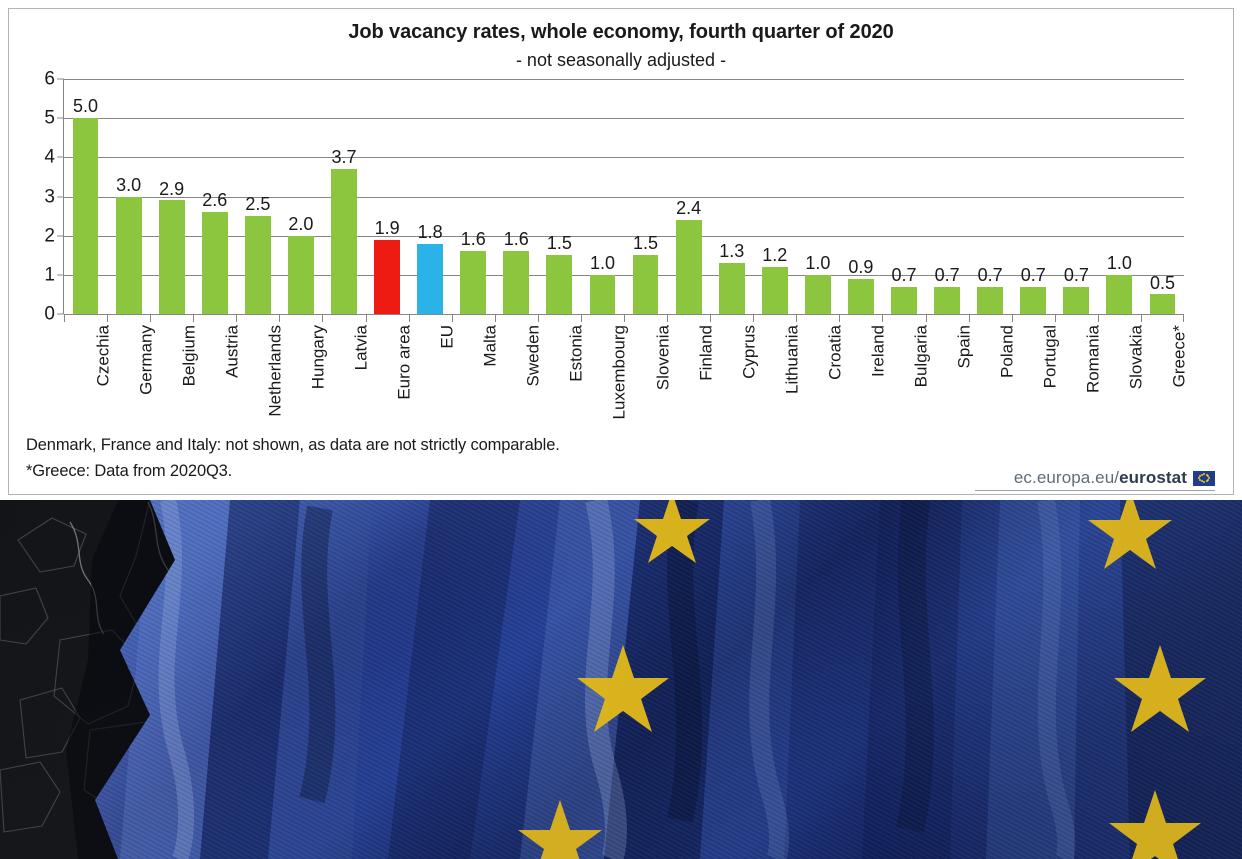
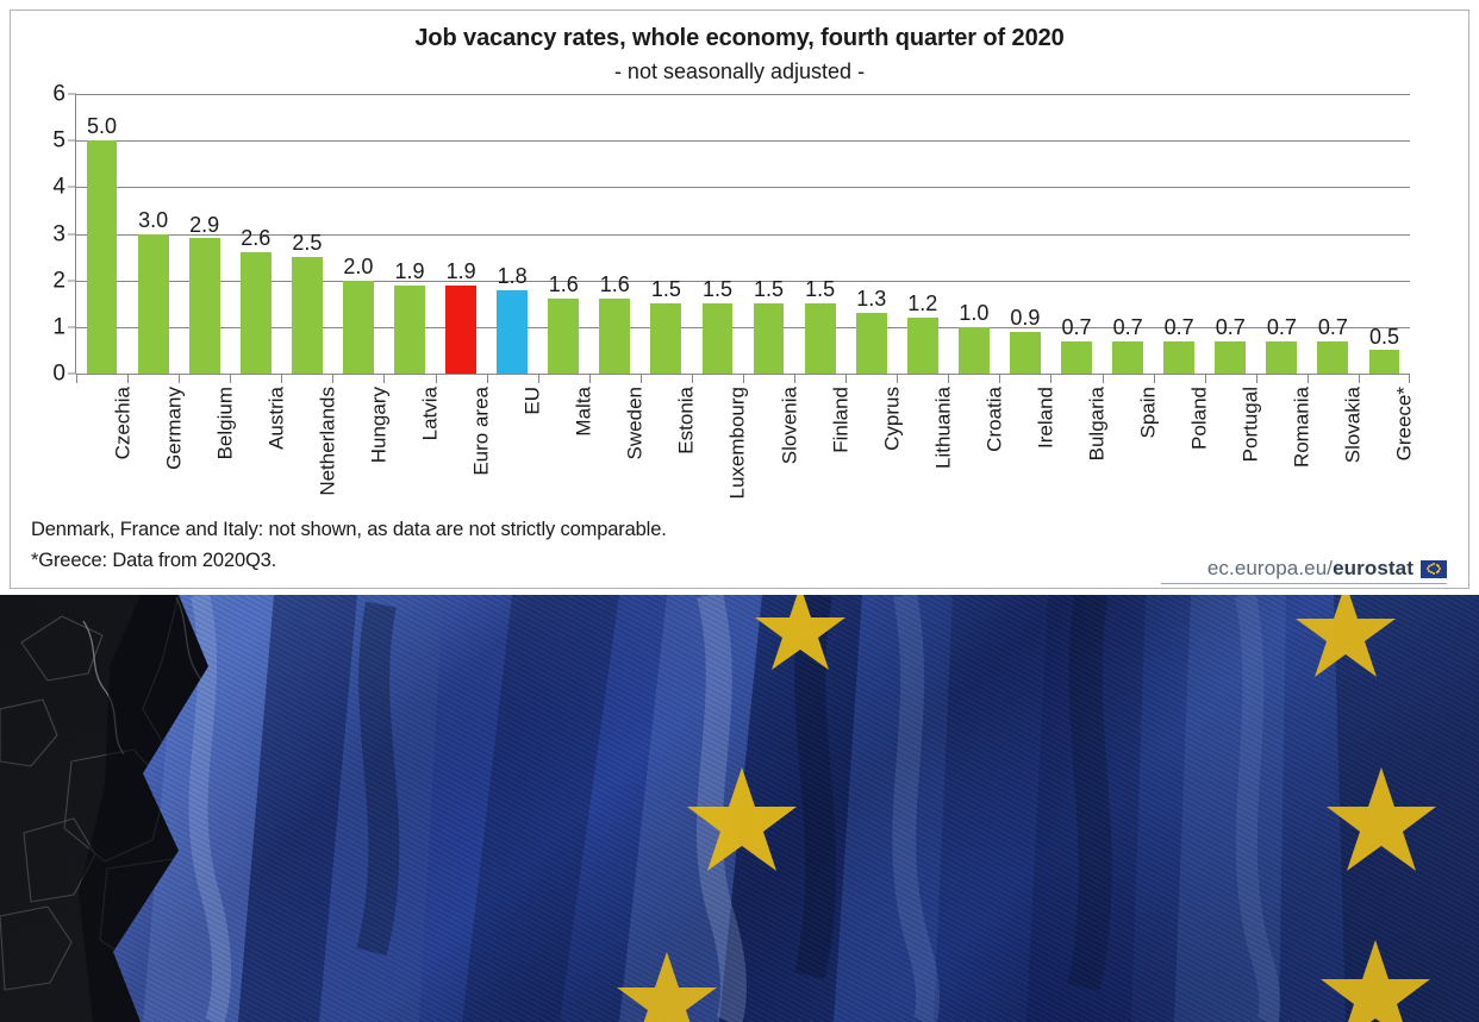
Latvia: 3.7 -> 1.9
Luxembourg: 1.0 -> 1.5
Finland: 2.4 -> 1.5
Slovakia: 1.0 -> 0.7
